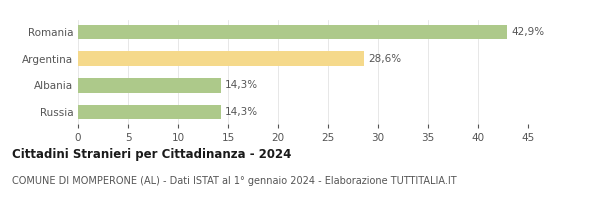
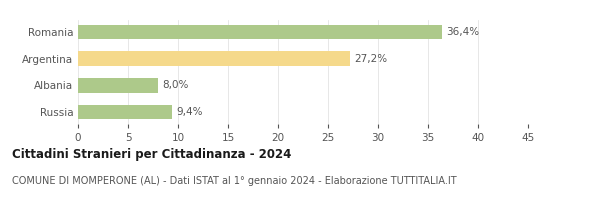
Romania: 42,9% -> 36,4%
Argentina: 28,6% -> 27,2%
Albania: 14,3% -> 8,0%
Russia: 14,3% -> 9,4%
